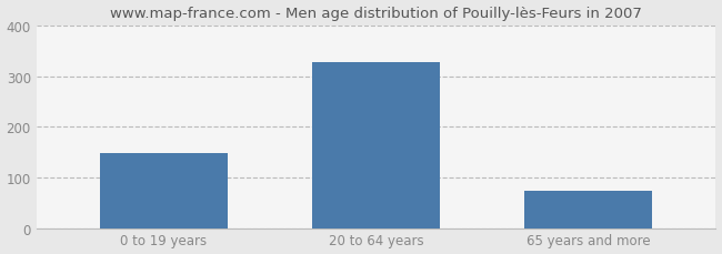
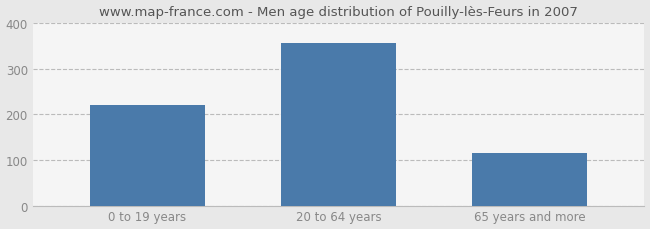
0 to 19 years: 148 -> 220
20 to 64 years: 327 -> 355
65 years and more: 73 -> 115
